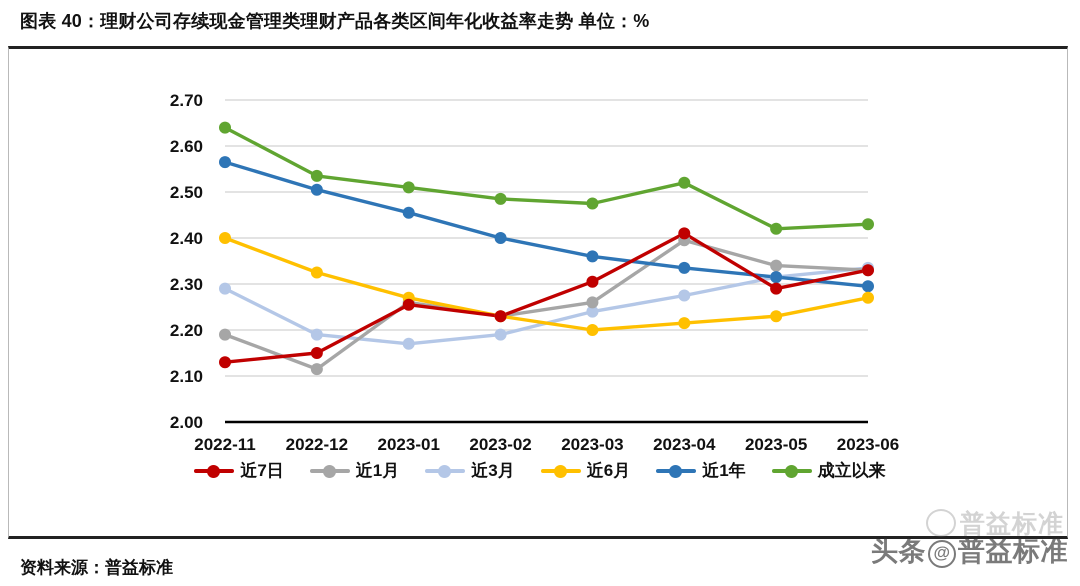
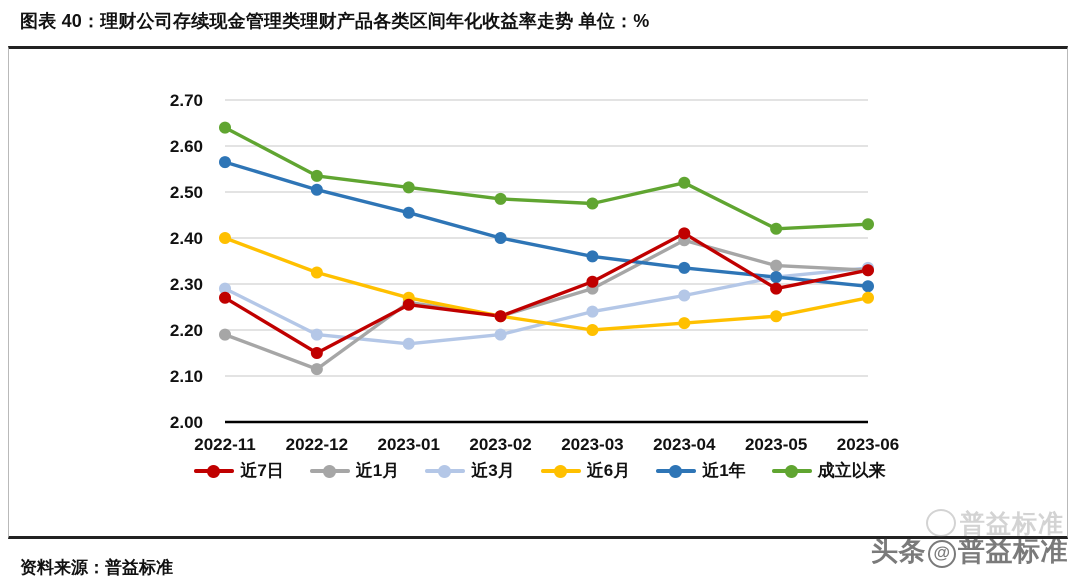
近7日/2022-11: 2.13 -> 2.27
近1月/2023-03: 2.26 -> 2.29
